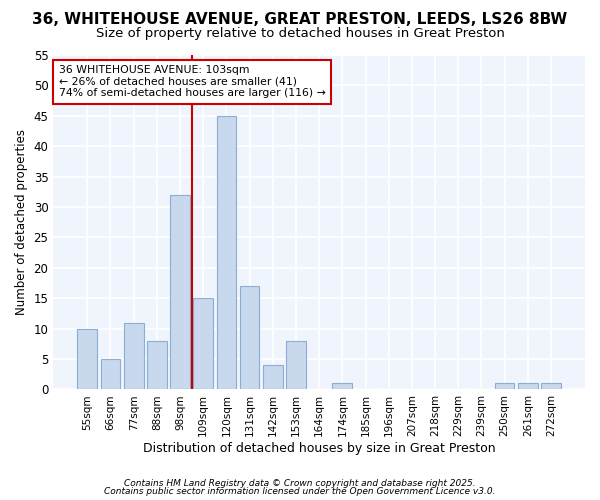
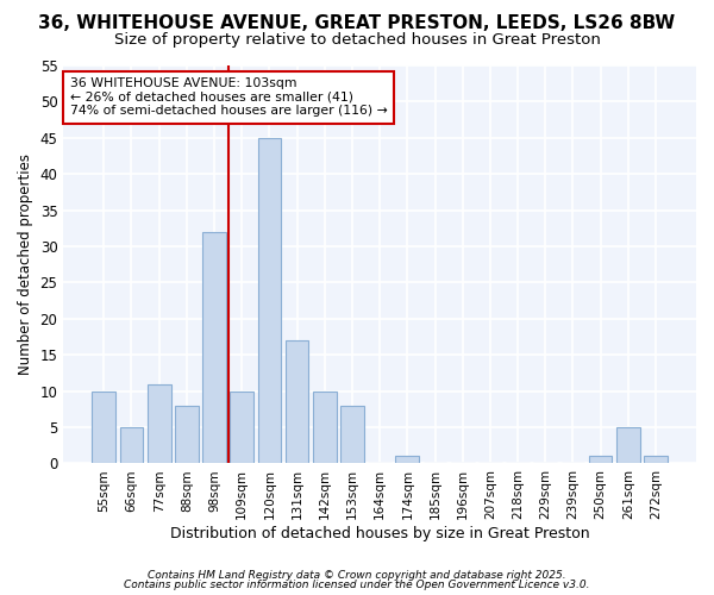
109sqm: 15 -> 10
142sqm: 4 -> 10
261sqm: 1 -> 5
